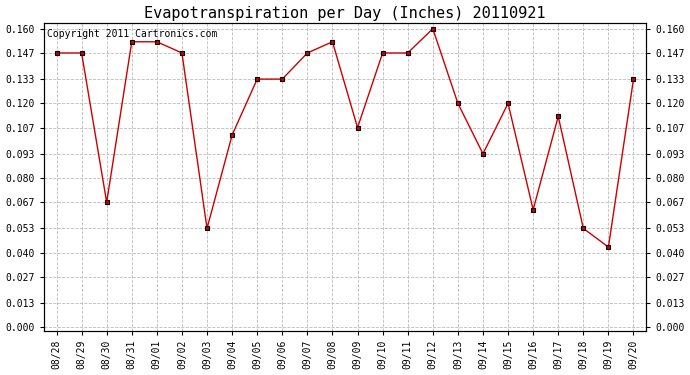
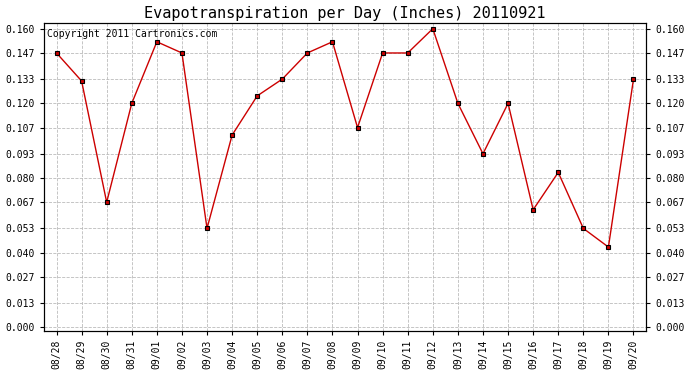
08/29: 0.147 -> 0.132
08/31: 0.153 -> 0.120
09/05: 0.133 -> 0.124
09/17: 0.113 -> 0.083
